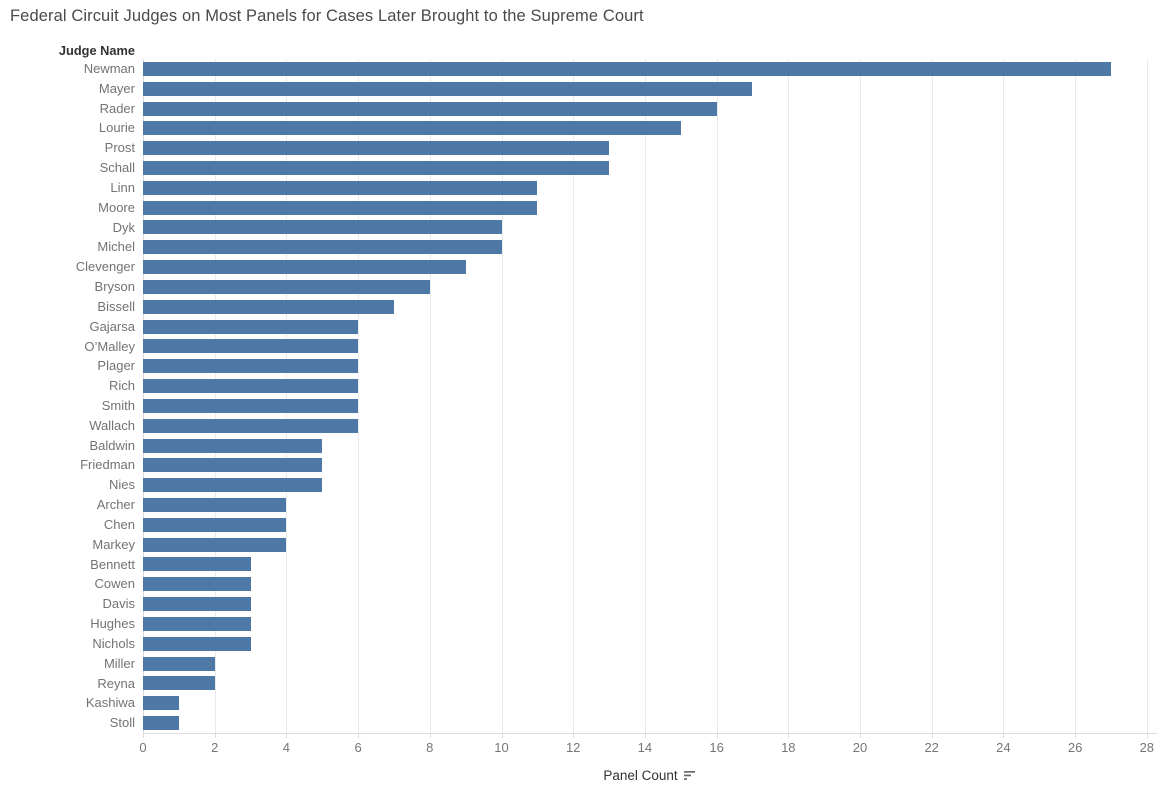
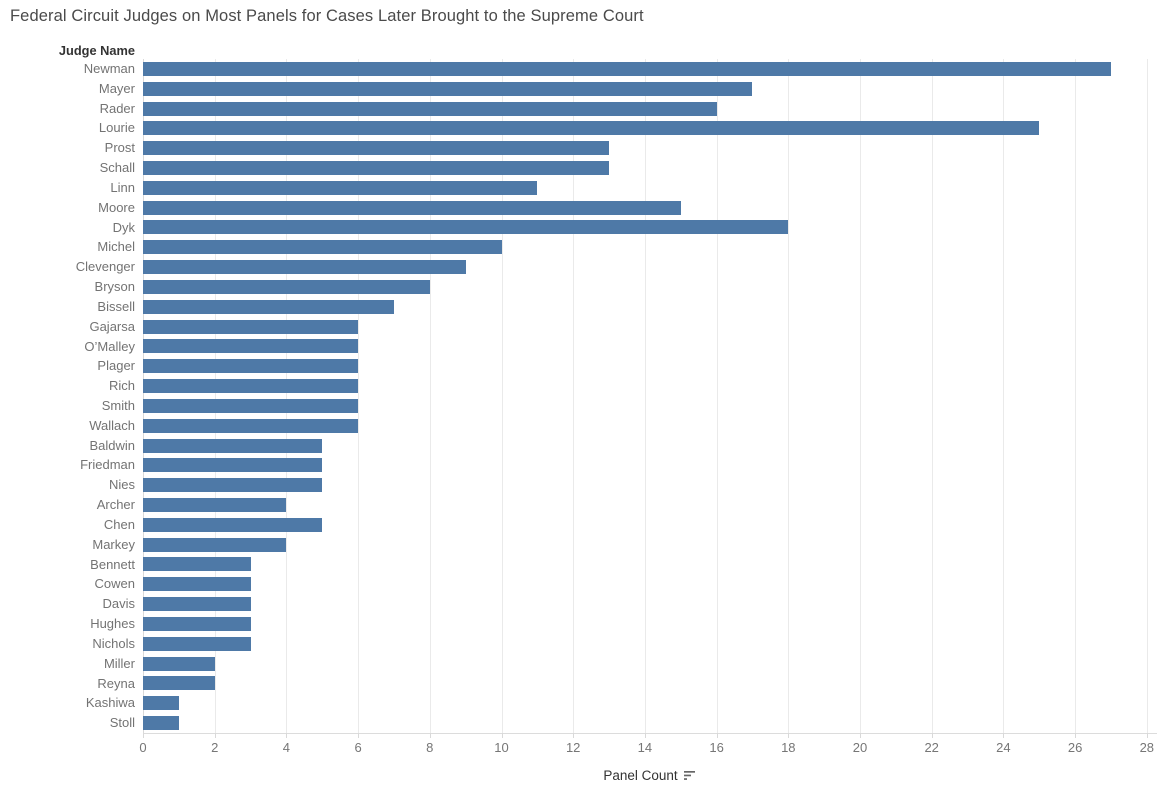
Lourie: 15 -> 25
Moore: 11 -> 15
Dyk: 10 -> 18
Chen: 4 -> 5
